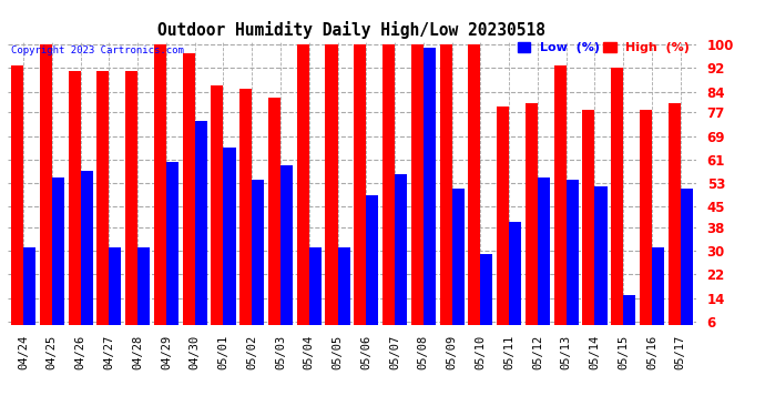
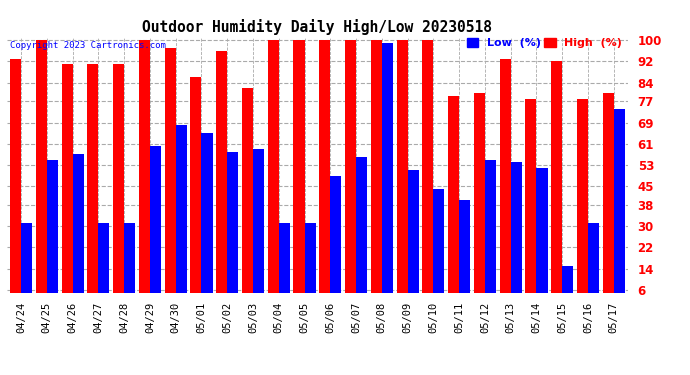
Low (%)/04/30: 74 -> 68
High (%)/05/02: 85 -> 96
Low (%)/05/02: 54 -> 58
Low (%)/05/10: 29 -> 44
Low (%)/05/17: 51 -> 74
